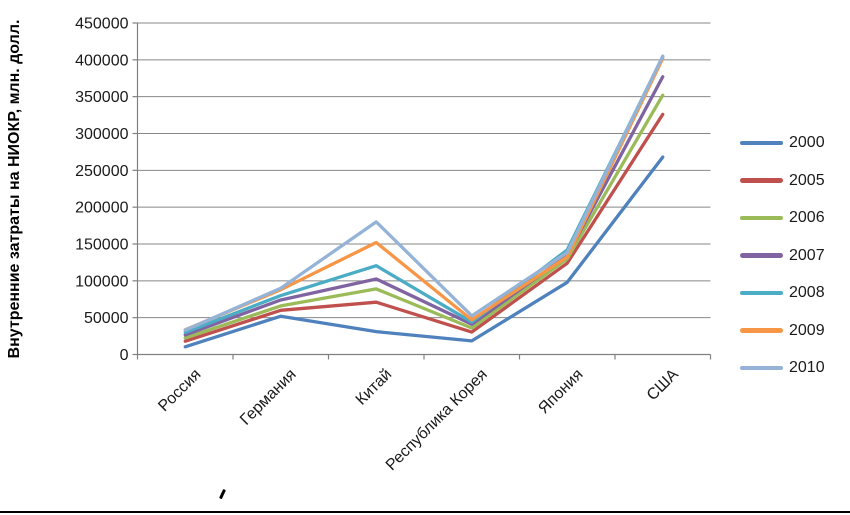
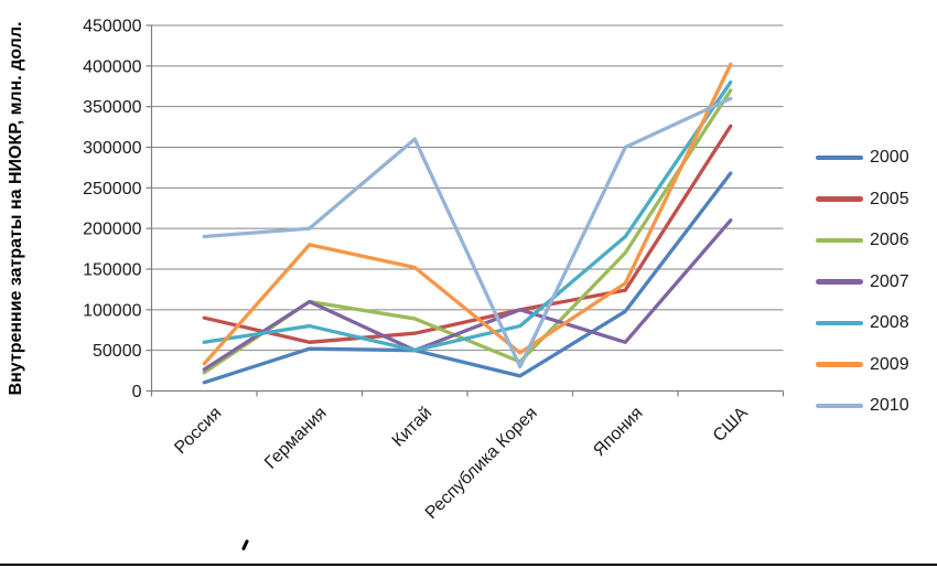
2005/Россия: 20000 -> 90000
2008/Россия: 30000 -> 60000
2010/Россия: 30000 -> 190000
2006/Германия: 70000 -> 110000
2007/Германия: 70000 -> 110000
2009/Германия: 90000 -> 180000
2010/Германия: 90000 -> 200000
2000/Китай: 30000 -> 50000
2007/Китай: 100000 -> 50000
2008/Китай: 120000 -> 50000
2010/Китай: 180000 -> 310000
2005/Республика Корея: 30000 -> 100000
2007/Республика Корея: 40000 -> 100000
2008/Республика Корея: 40000 -> 80000
2010/Республика Корея: 50000 -> 30000
2006/Япония: 130000 -> 170000
2007/Япония: 130000 -> 60000
2008/Япония: 140000 -> 190000
2010/Япония: 140000 -> 300000
2006/США: 350000 -> 370000
2007/США: 380000 -> 210000
2008/США: 400000 -> 380000
2010/США: 400000 -> 360000
